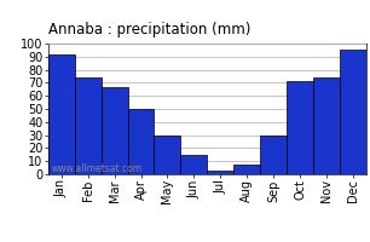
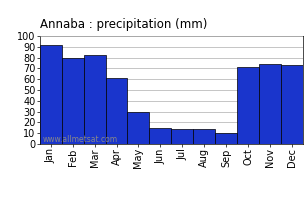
Feb: 74 -> 80
Mar: 67 -> 82
Apr: 50 -> 61
Jul: 3 -> 14
Aug: 7 -> 14
Sep: 30 -> 10
Dec: 95 -> 73
